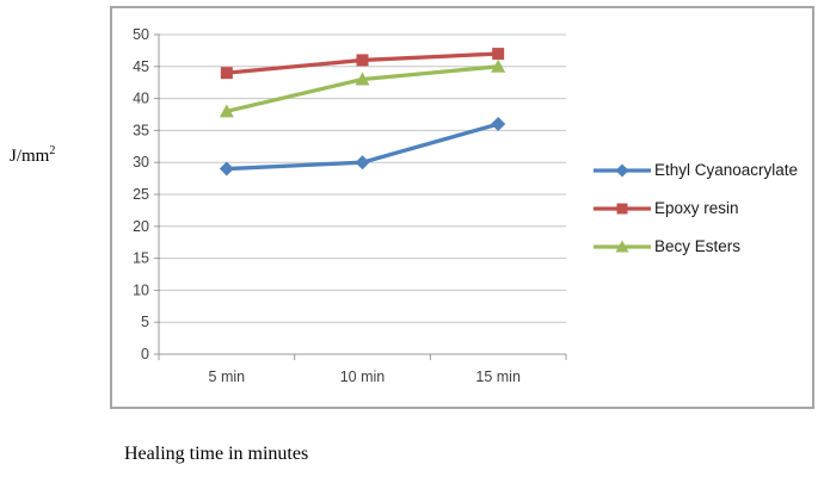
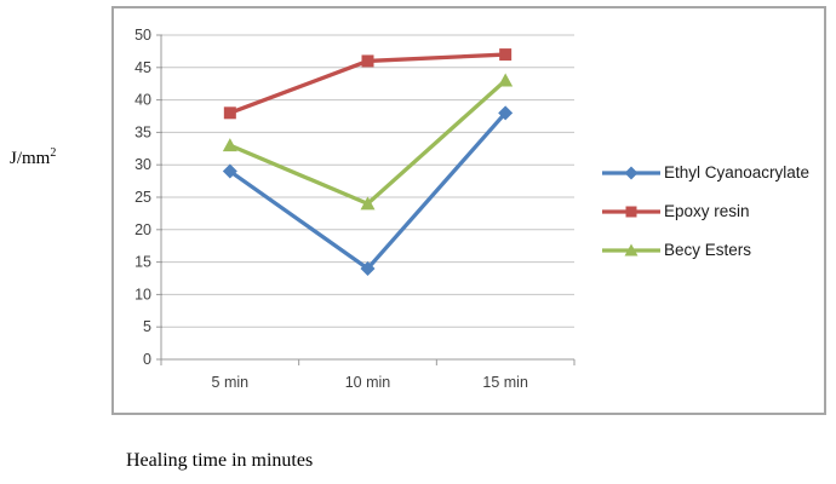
Epoxy resin/5 min: 44 -> 38
Becy Esters/5 min: 38 -> 33
Ethyl Cyanoacrylate/10 min: 30 -> 14
Becy Esters/10 min: 43 -> 24
Ethyl Cyanoacrylate/15 min: 36 -> 38
Becy Esters/15 min: 45 -> 43
